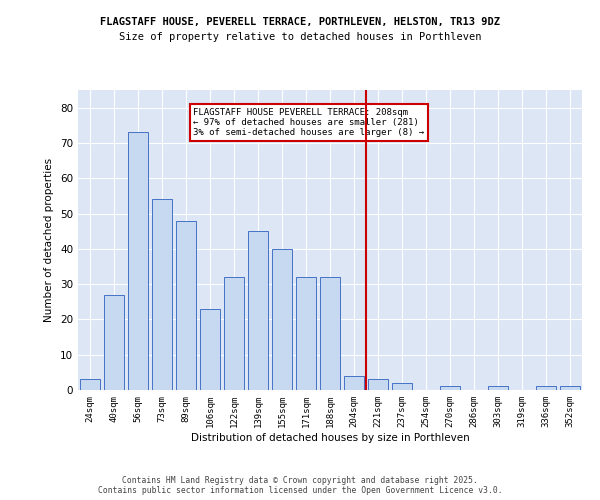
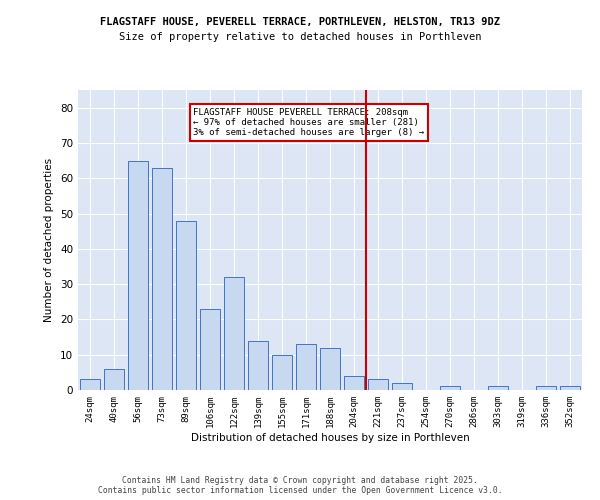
40sqm: 27 -> 6
56sqm: 73 -> 65
73sqm: 54 -> 63
139sqm: 45 -> 14
155sqm: 40 -> 10
171sqm: 32 -> 13
188sqm: 32 -> 12
